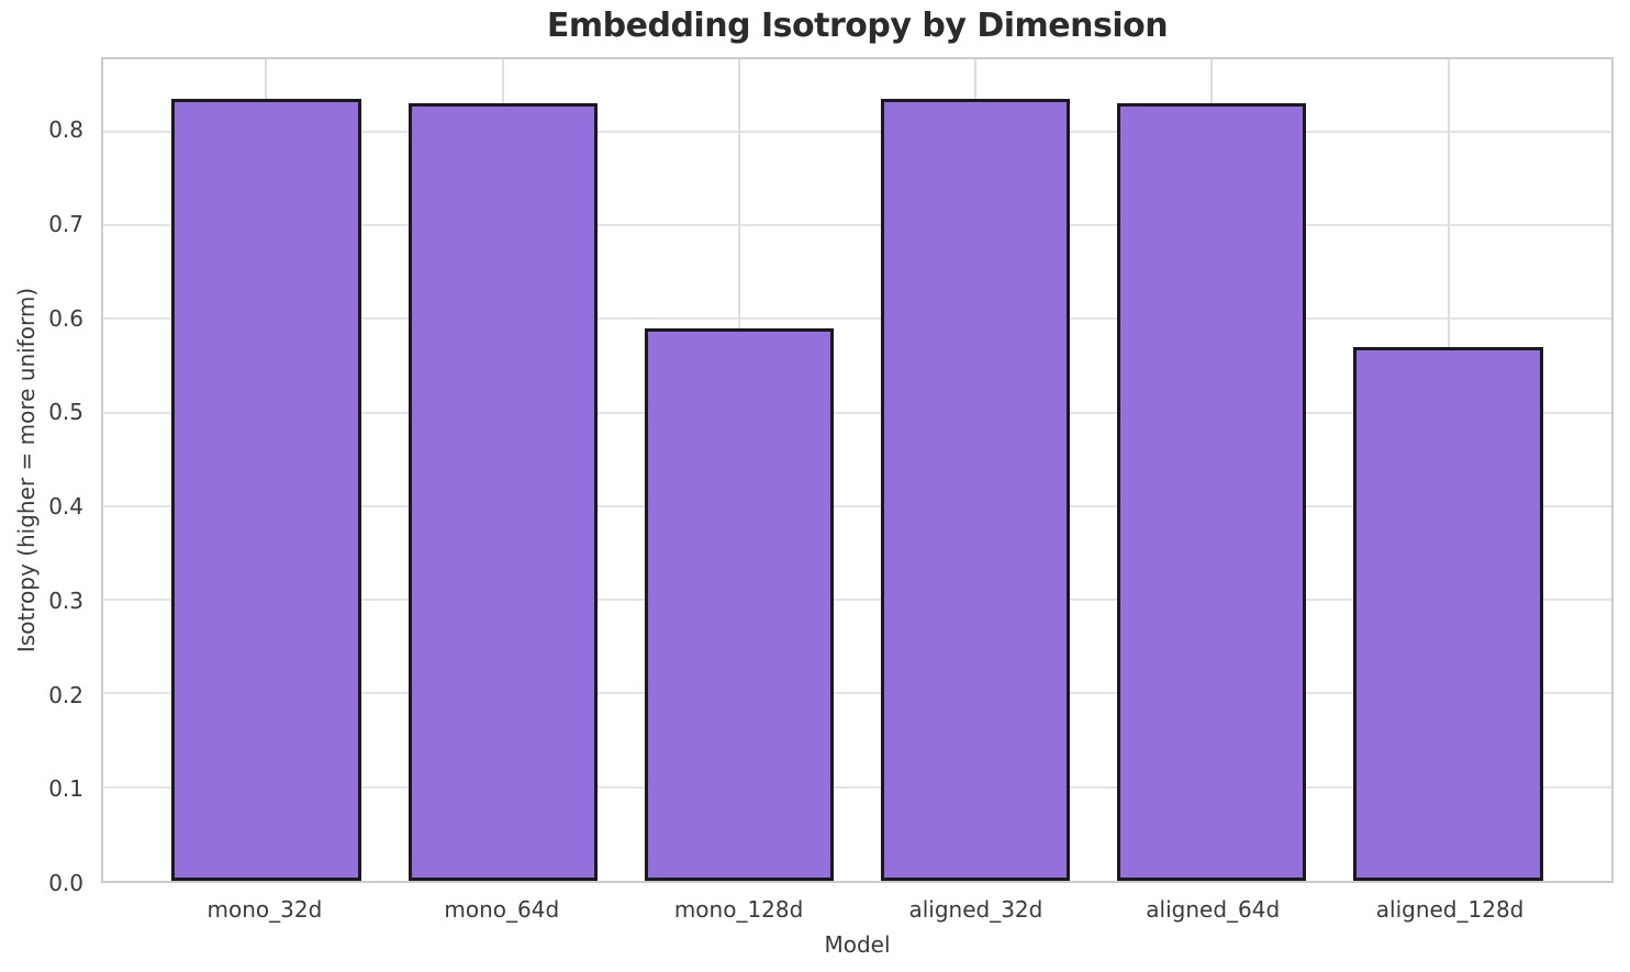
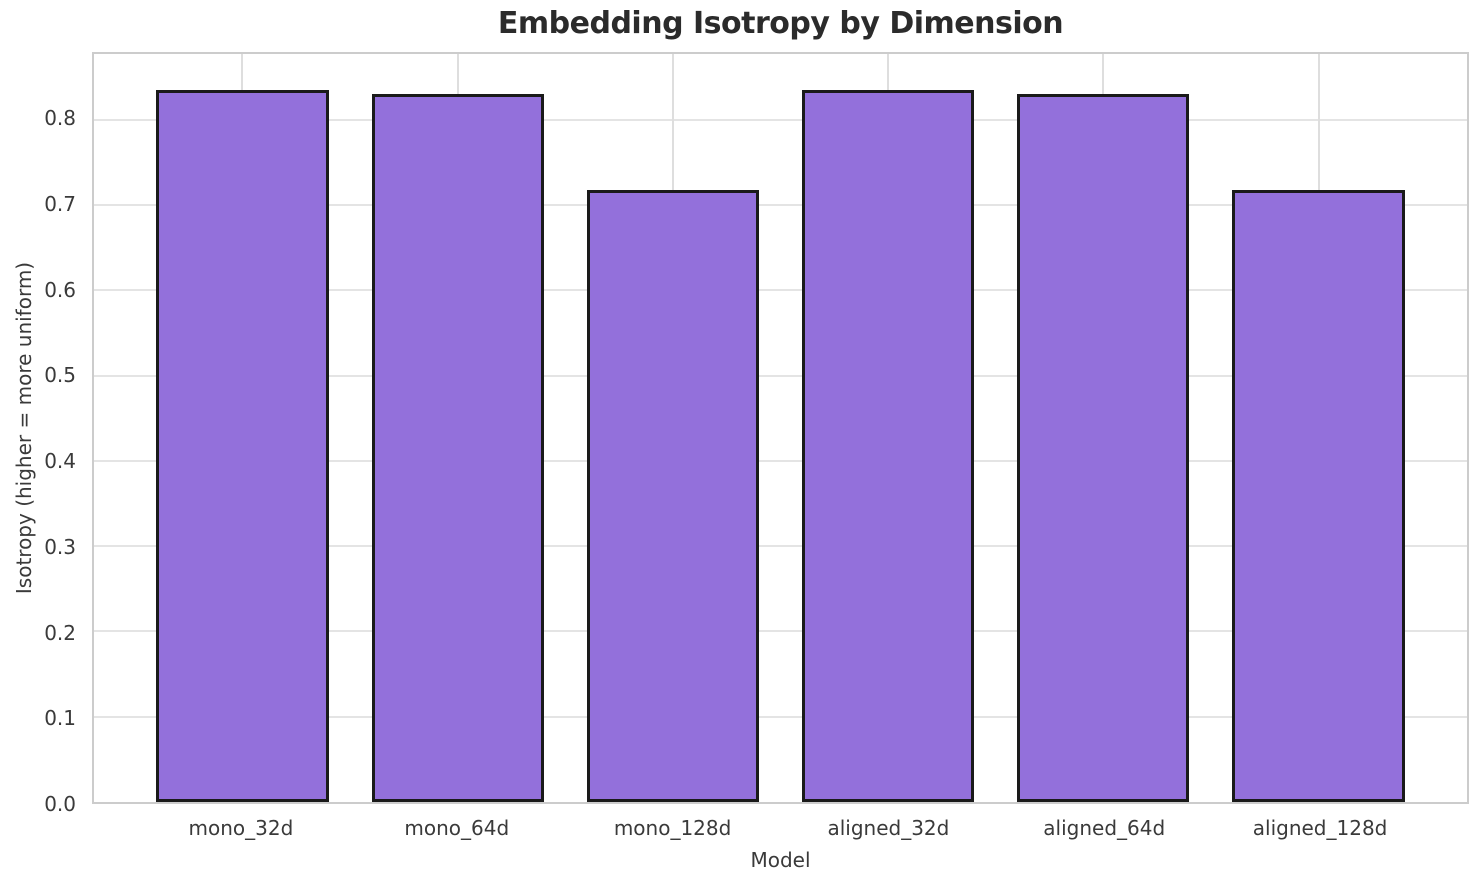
mono_128d: 0.59 -> 0.72
aligned_128d: 0.57 -> 0.72
